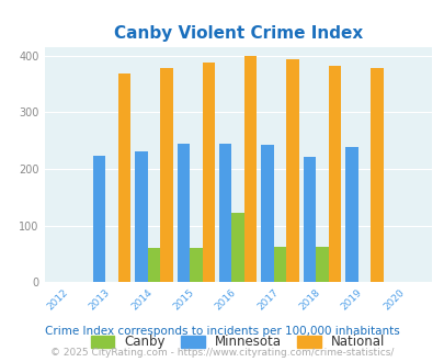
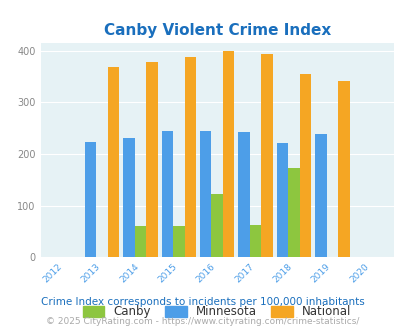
Canby/2018: 63 -> 172
National/2018: 382 -> 354
National/2019: 379 -> 342
